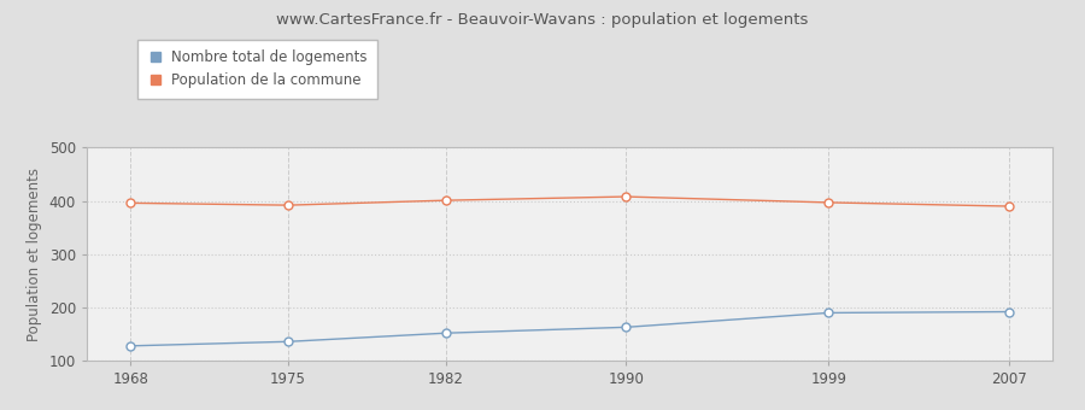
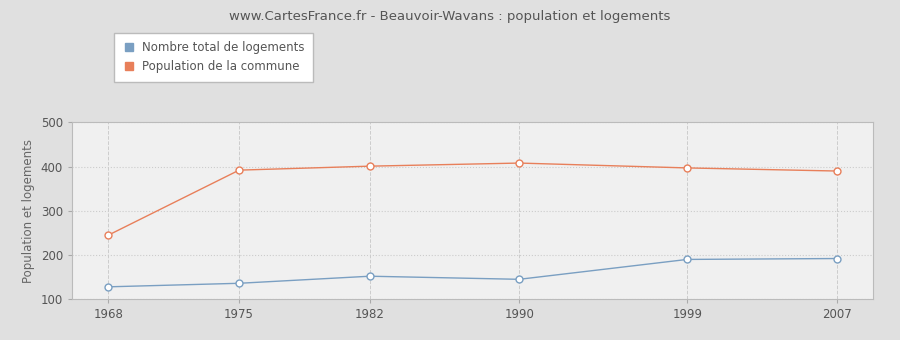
Population de la commune/1968: 396 -> 245
Nombre total de logements/1990: 163 -> 145
